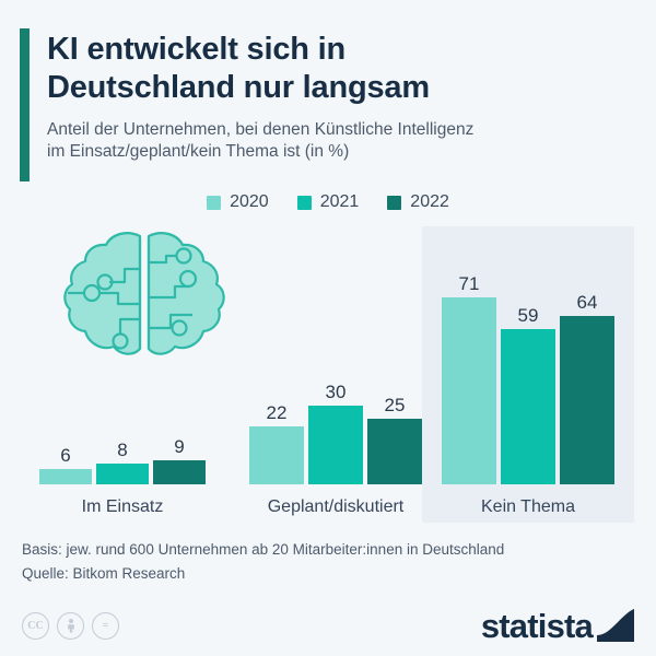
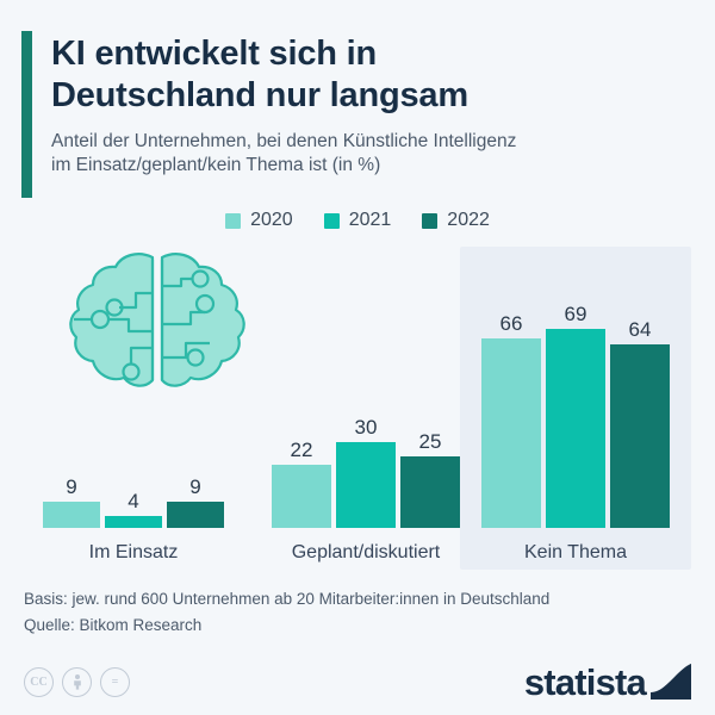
2020/Im Einsatz: 6 -> 9
2021/Im Einsatz: 8 -> 4
2020/Kein Thema: 71 -> 66
2021/Kein Thema: 59 -> 69
